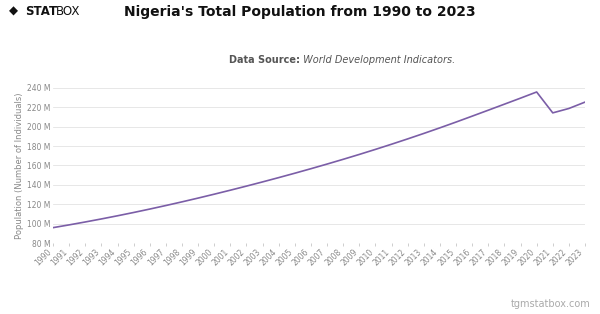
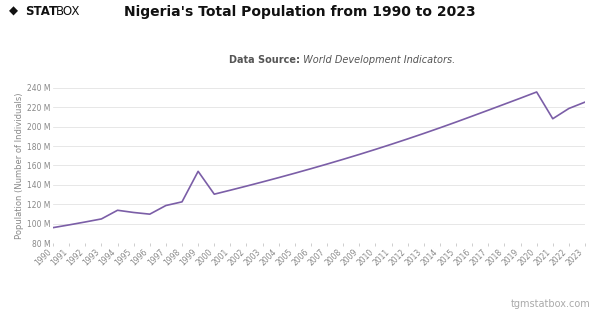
1994: 108 M -> 114 M
1996: 115 M -> 110 M
1999: 127 M -> 154 M
2021: 214 M -> 208 M
